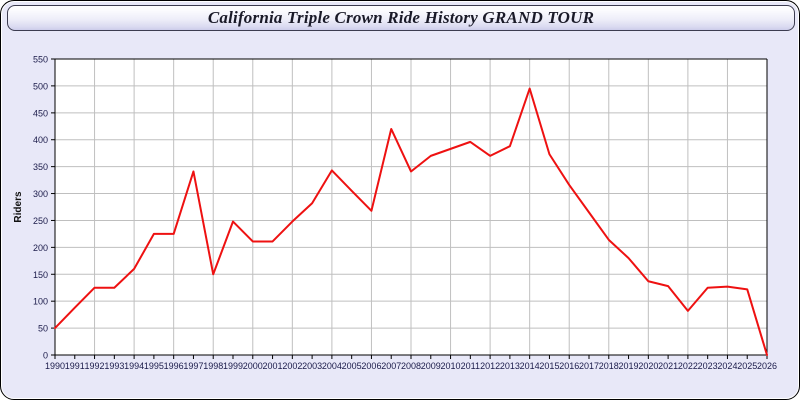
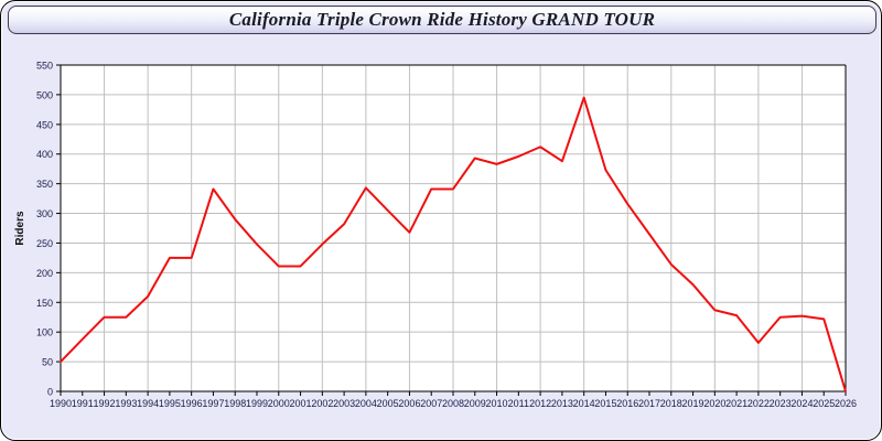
1998: 150 -> 290
2007: 420 -> 340
2009: 370 -> 390
2012: 370 -> 410
